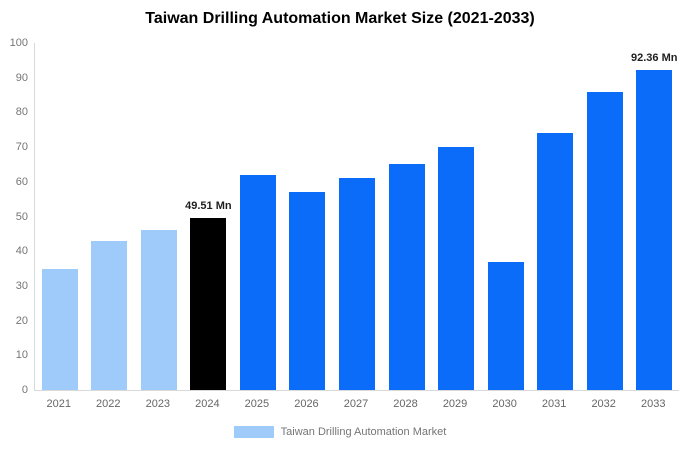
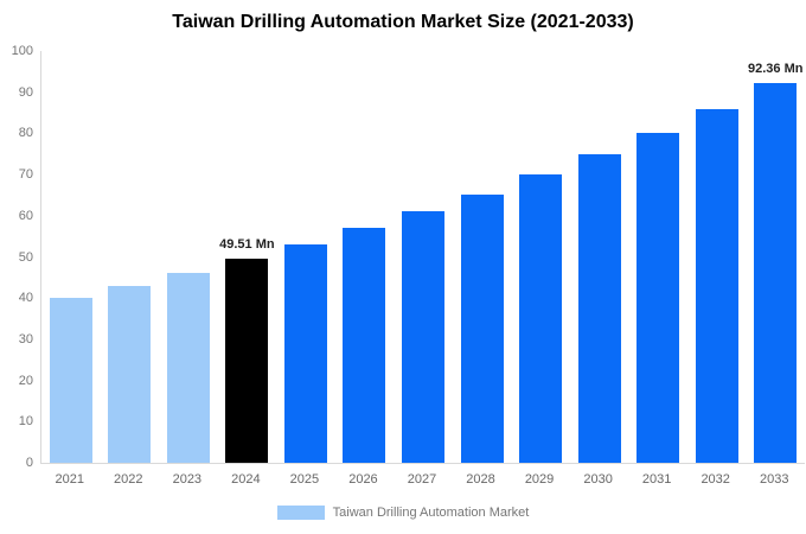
2021: 35 -> 40
2025: 62 -> 53
2030: 37 -> 75
2031: 74 -> 80
